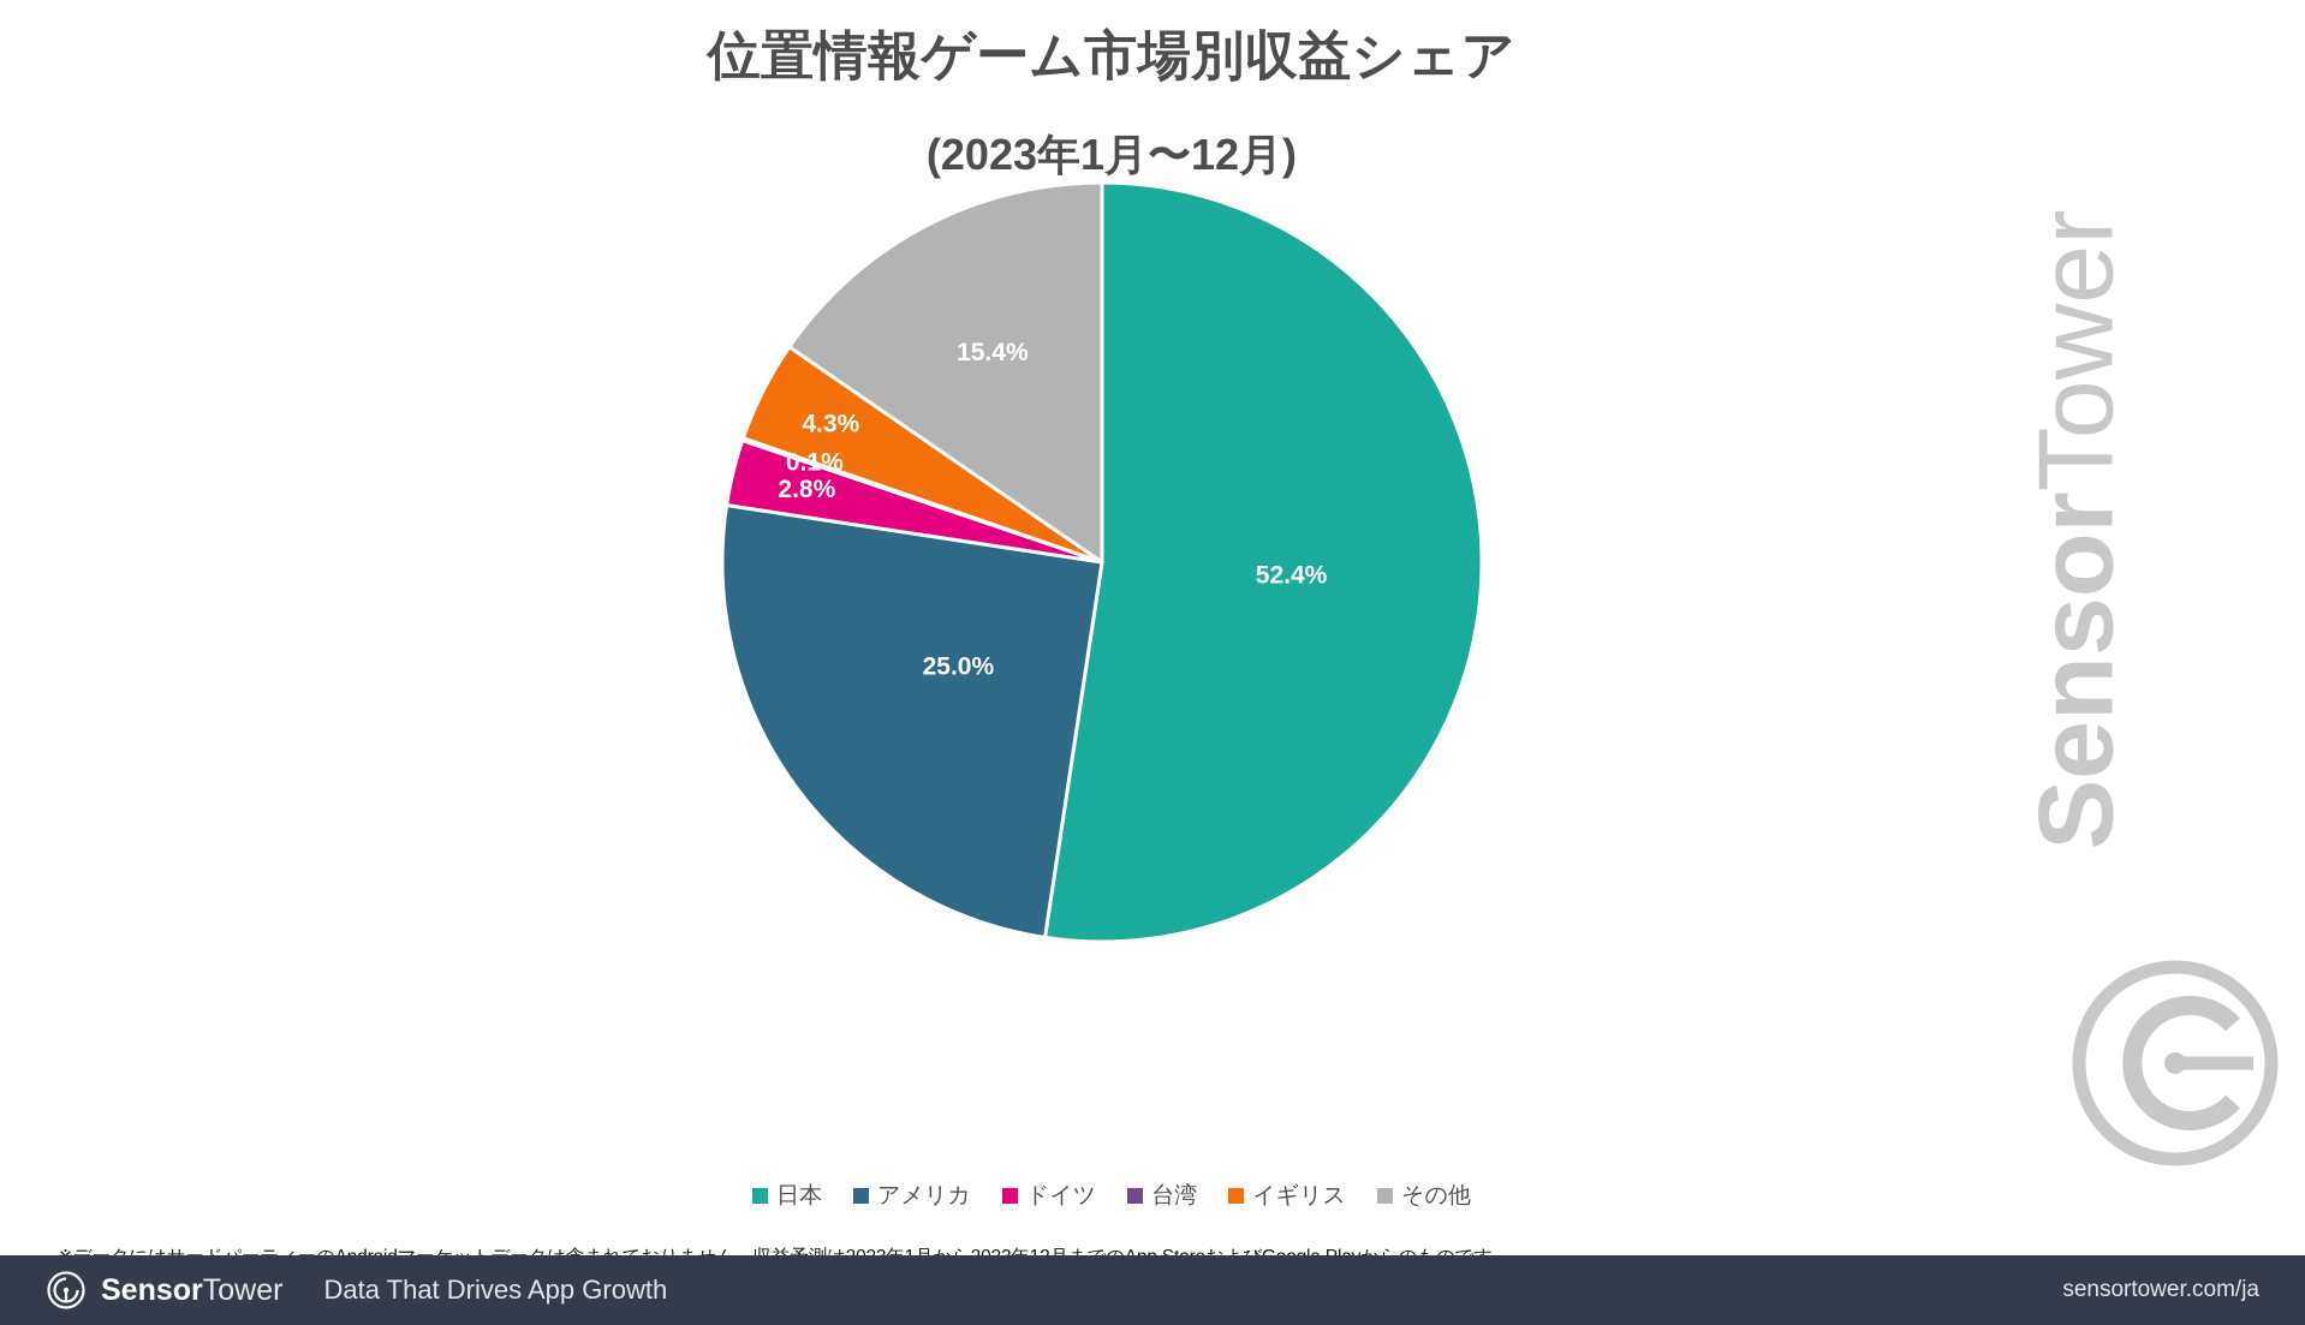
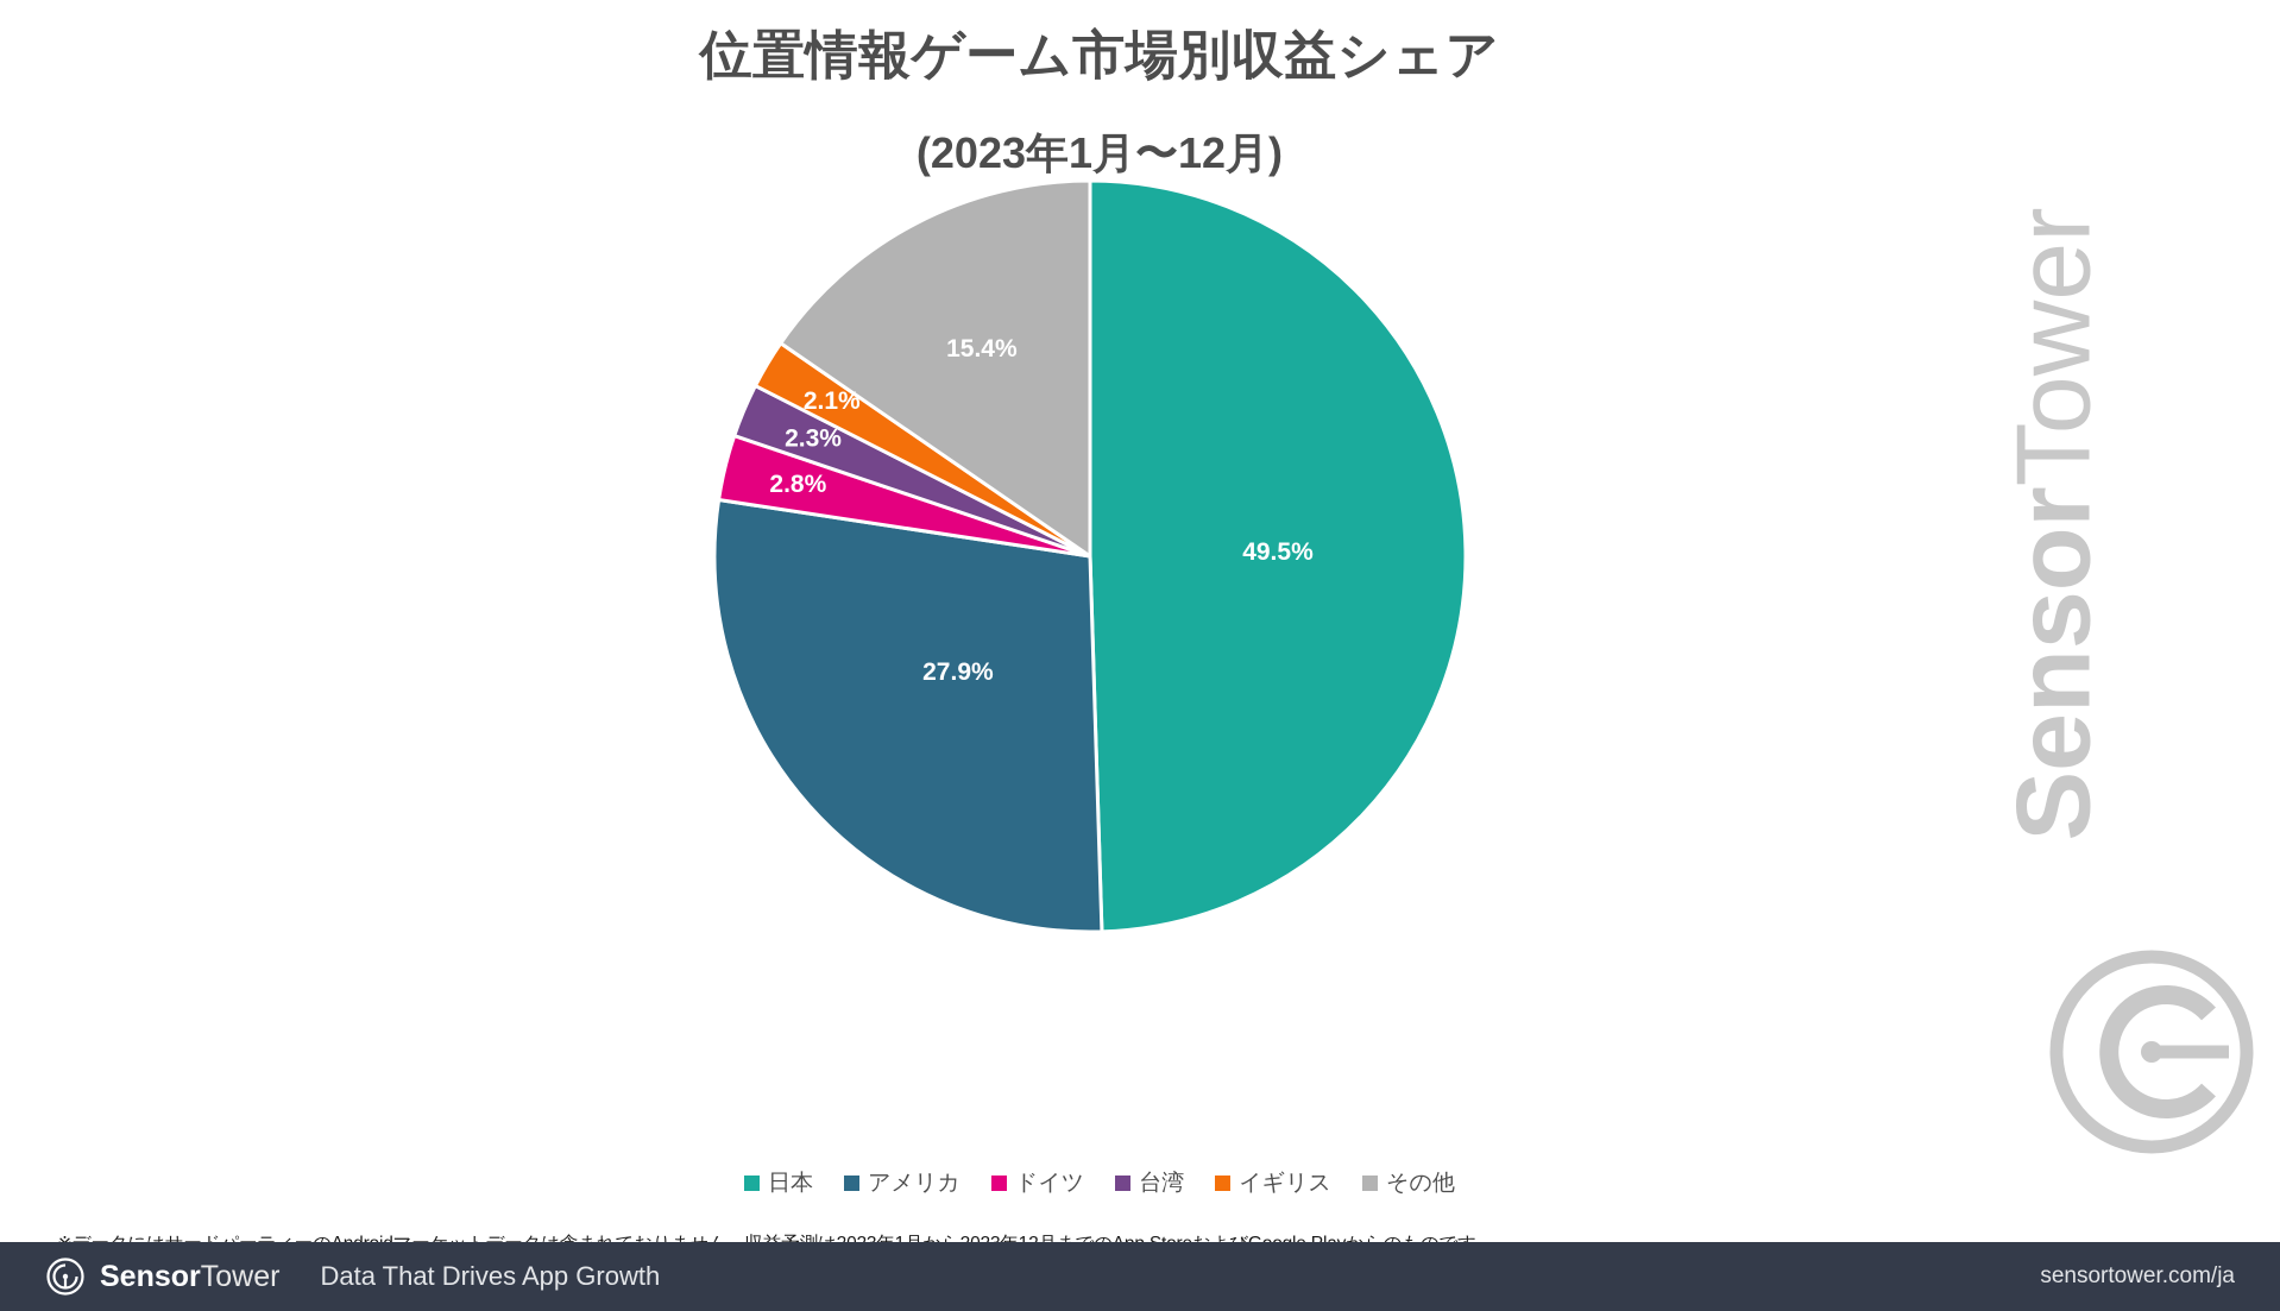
日本: 52.4% -> 49.5%
アメリカ: 25.0% -> 27.9%
台湾: 0.1% -> 2.3%
イギリス: 4.3% -> 2.1%
